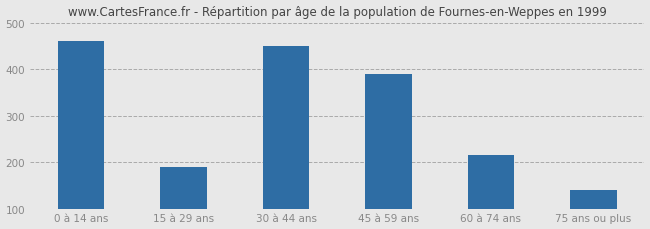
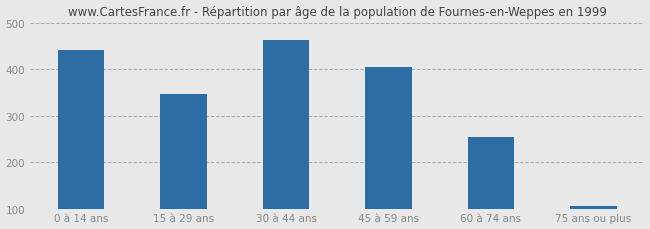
0 à 14 ans: 460 -> 442
15 à 29 ans: 190 -> 347
30 à 44 ans: 450 -> 464
45 à 59 ans: 390 -> 405
60 à 74 ans: 215 -> 255
75 ans ou plus: 140 -> 106
